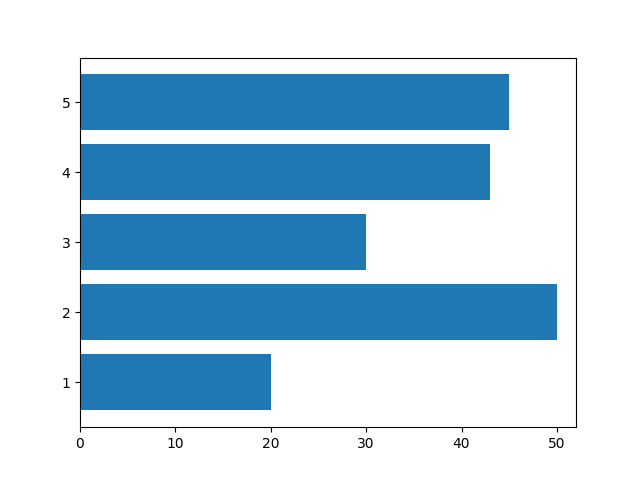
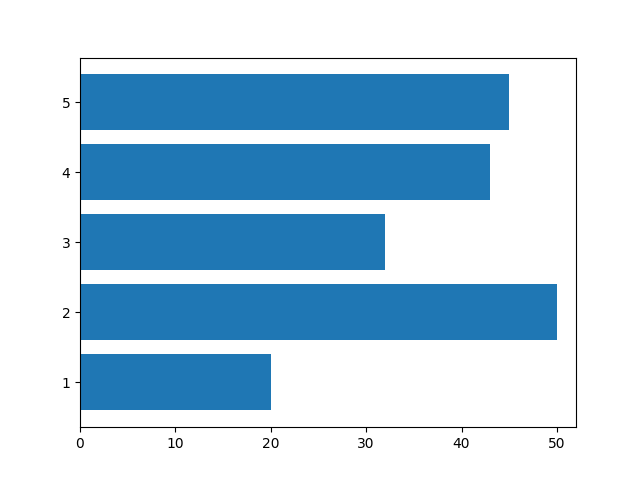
3: 30 -> 32
